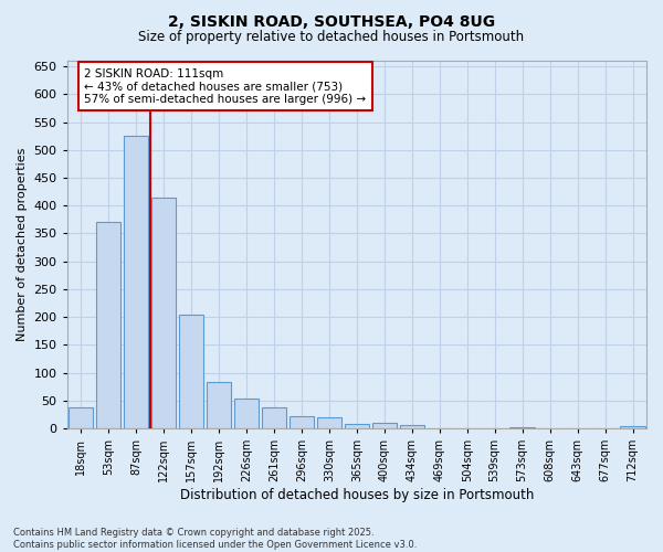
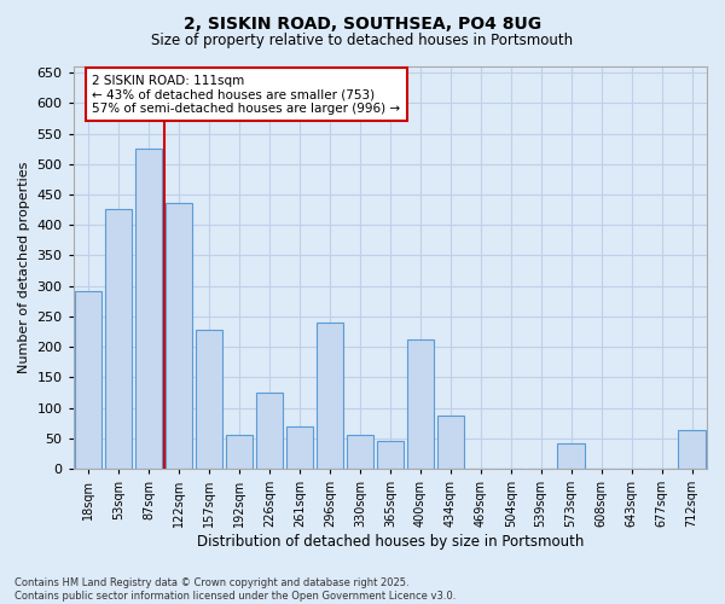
18sqm: 37 -> 292
53sqm: 370 -> 426
122sqm: 415 -> 436
157sqm: 205 -> 228
192sqm: 84 -> 56
226sqm: 54 -> 124
261sqm: 37 -> 70
296sqm: 22 -> 240
330sqm: 20 -> 56
365sqm: 9 -> 46
400sqm: 10 -> 212
434sqm: 6 -> 88
573sqm: 3 -> 42
712sqm: 5 -> 64
